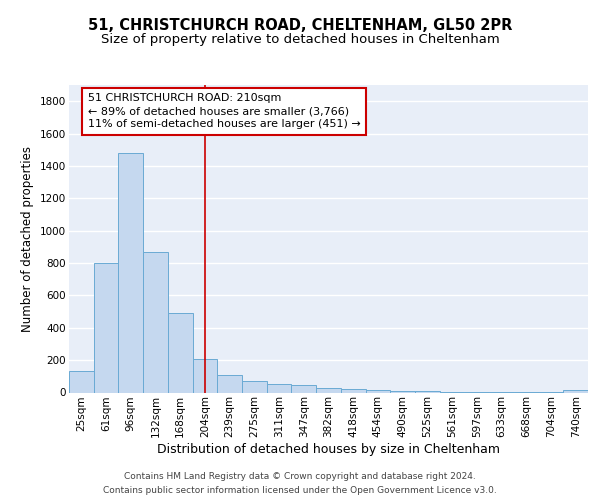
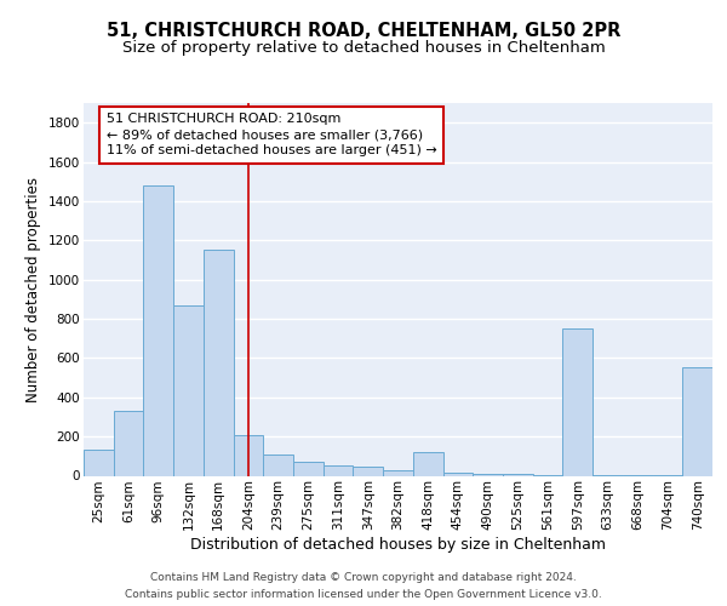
61sqm: 800 -> 330
168sqm: 490 -> 1150
418sqm: 20 -> 120
597sqm: 0 -> 750
740sqm: 20 -> 550
